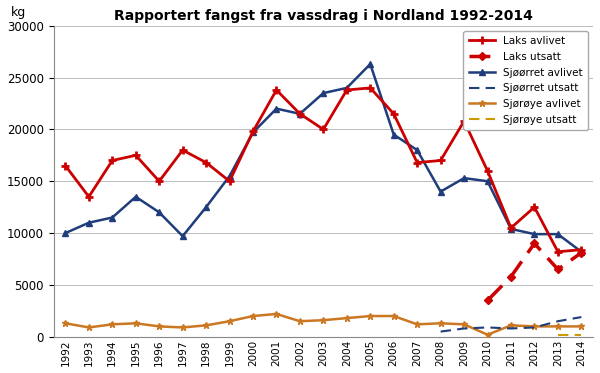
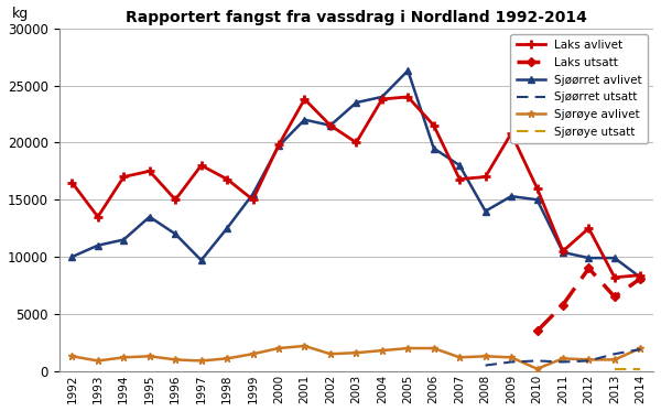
Sjørøye avlivet/2014: 1000 -> 2000
